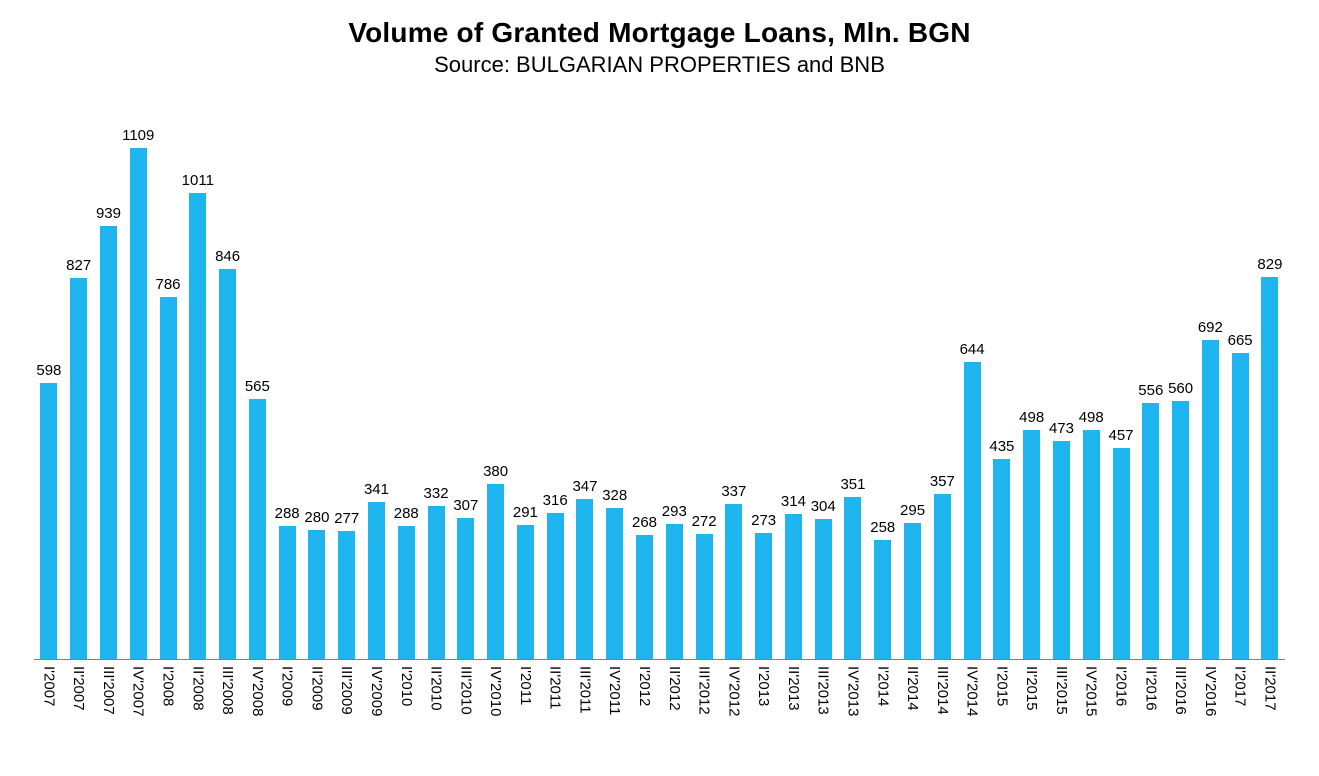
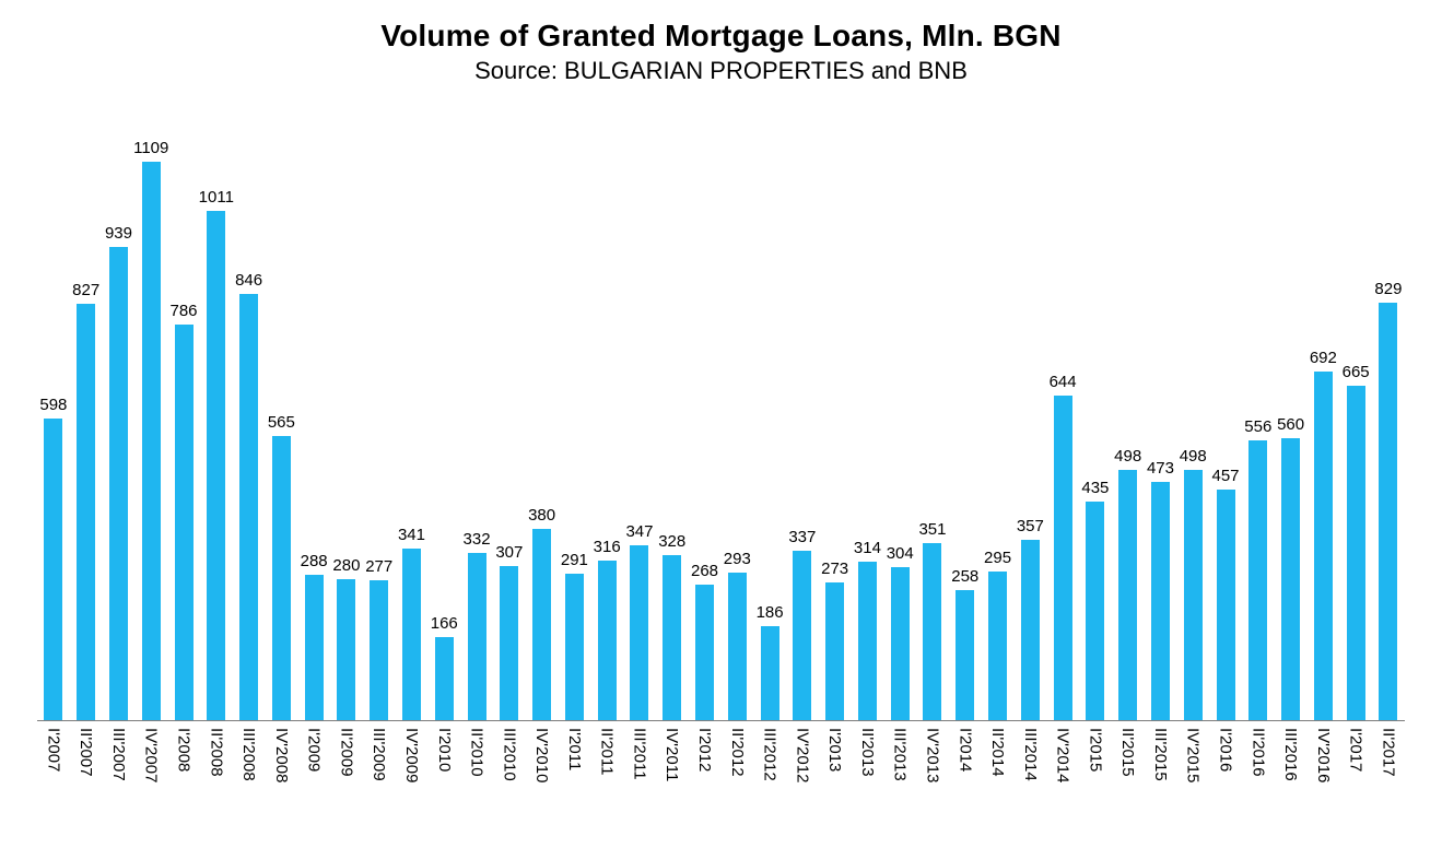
I'2010: 288 -> 166
III'2012: 272 -> 186
